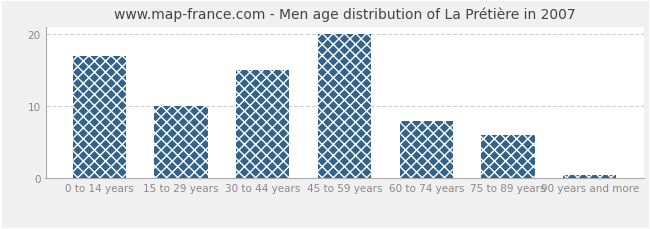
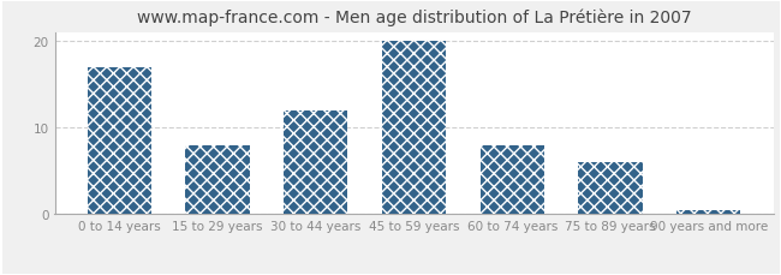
15 to 29 years: 10.0 -> 8.0
30 to 44 years: 15.0 -> 12.0
